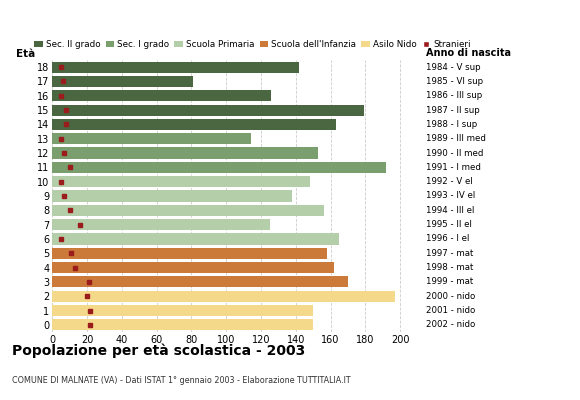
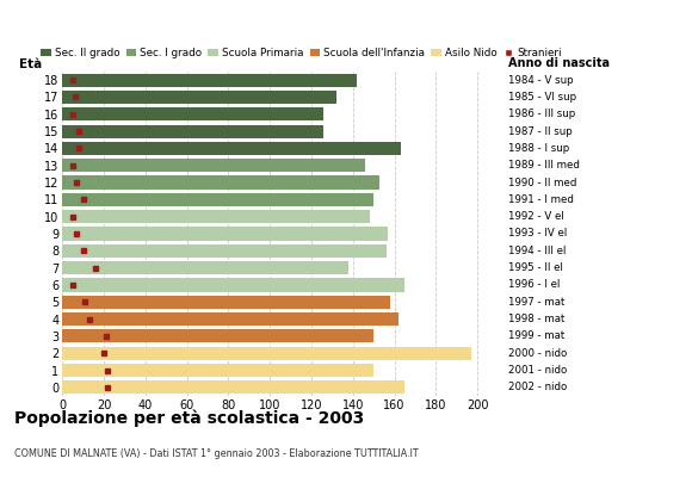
17: 81 -> 132
15: 179 -> 126
13: 114 -> 146
11: 192 -> 150
9: 138 -> 157
7: 125 -> 138
3: 170 -> 150
0: 150 -> 165
